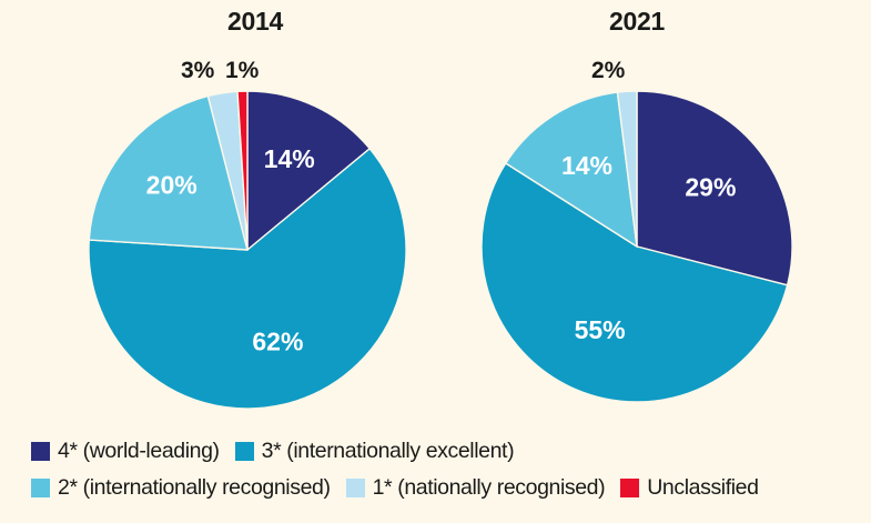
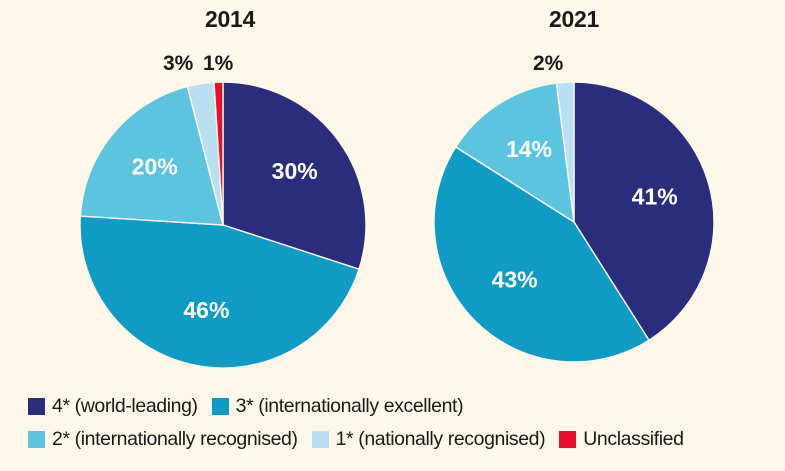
2014/4* (world-leading): 14% -> 30%
2014/3* (internationally excellent): 62% -> 46%
2021/4* (world-leading): 29% -> 41%
2021/3* (internationally excellent): 55% -> 43%
